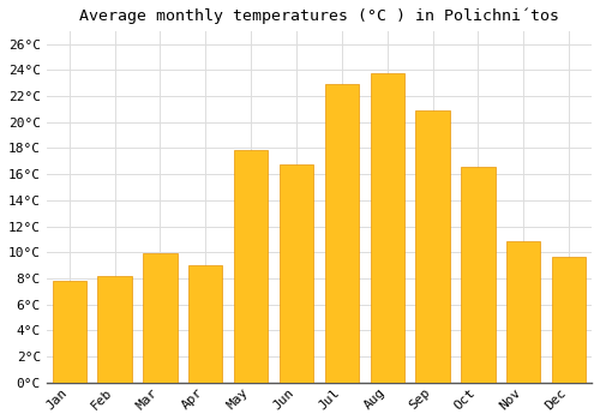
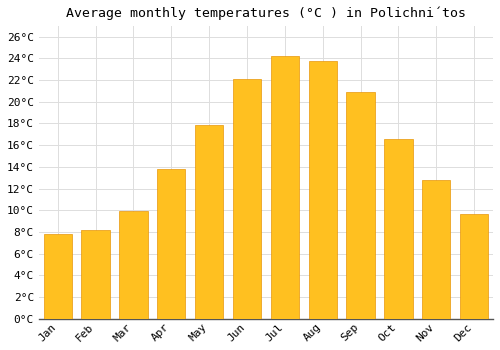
Apr: 9.0°C -> 13.8°C
Jun: 16.8°C -> 22.1°C
Jul: 22.9°C -> 24.2°C
Nov: 10.9°C -> 12.8°C
